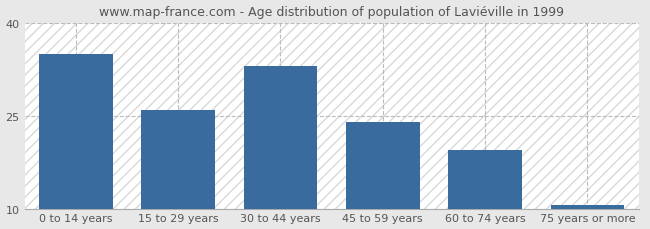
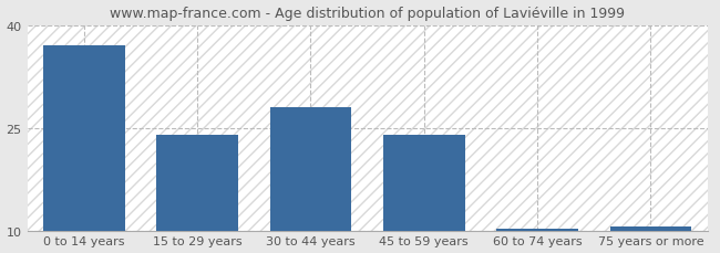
0 to 14 years: 35.0 -> 37.0
15 to 29 years: 26.0 -> 24.0
30 to 44 years: 33.0 -> 28.0
60 to 74 years: 19.4 -> 10.2
